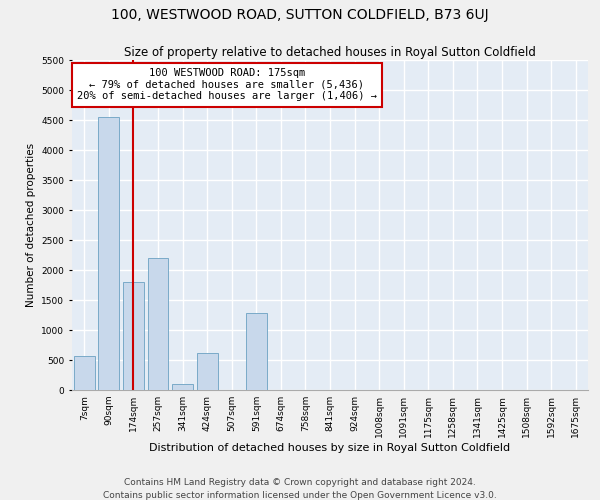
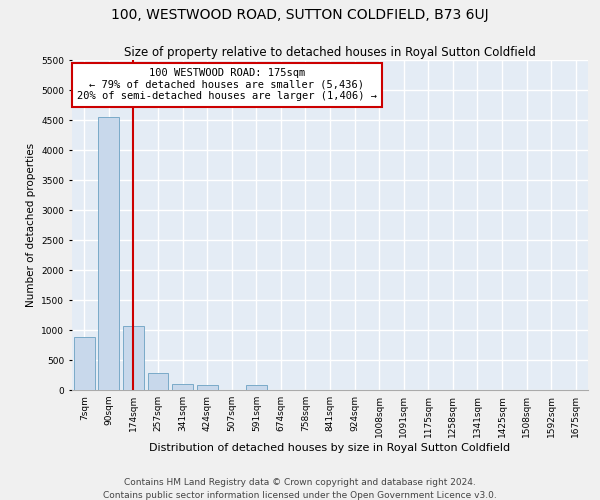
7sqm: 560 -> 880
174sqm: 1800 -> 1060
257sqm: 2200 -> 280
424sqm: 620 -> 90
591sqm: 1280 -> 80
